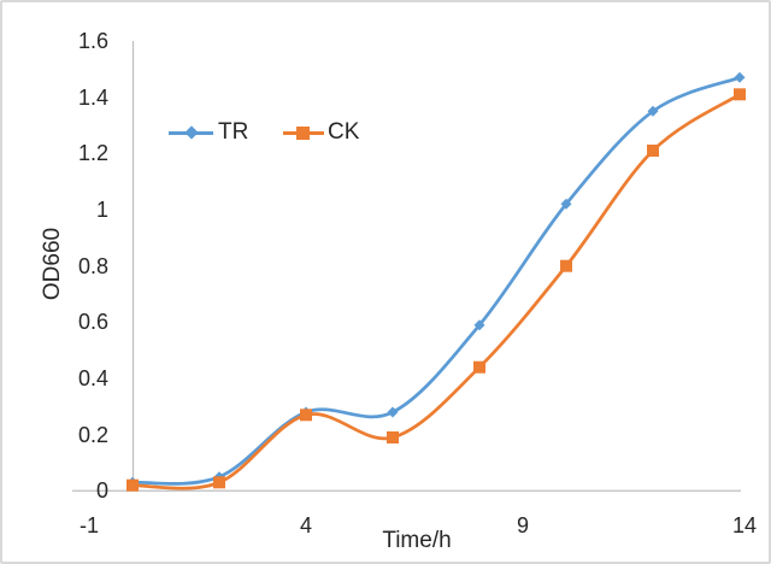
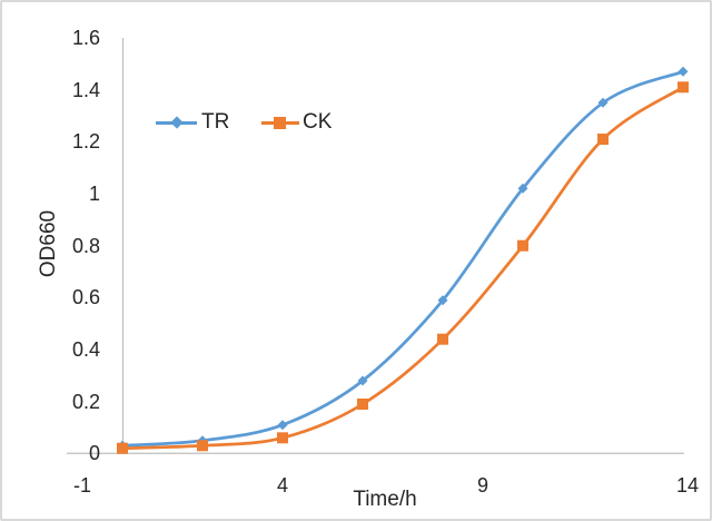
TR/4: 0.28 -> 0.11
CK/4: 0.27 -> 0.06
